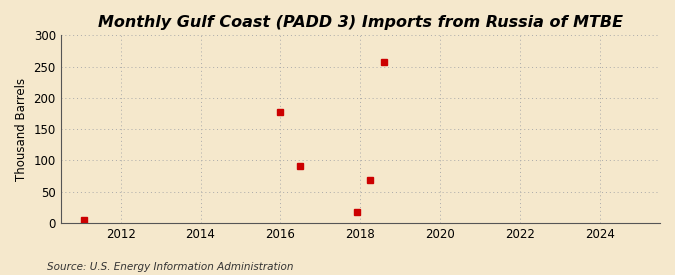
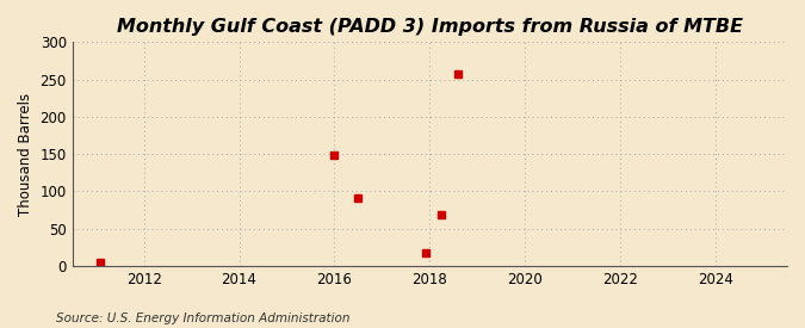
2016: 178 -> 148
